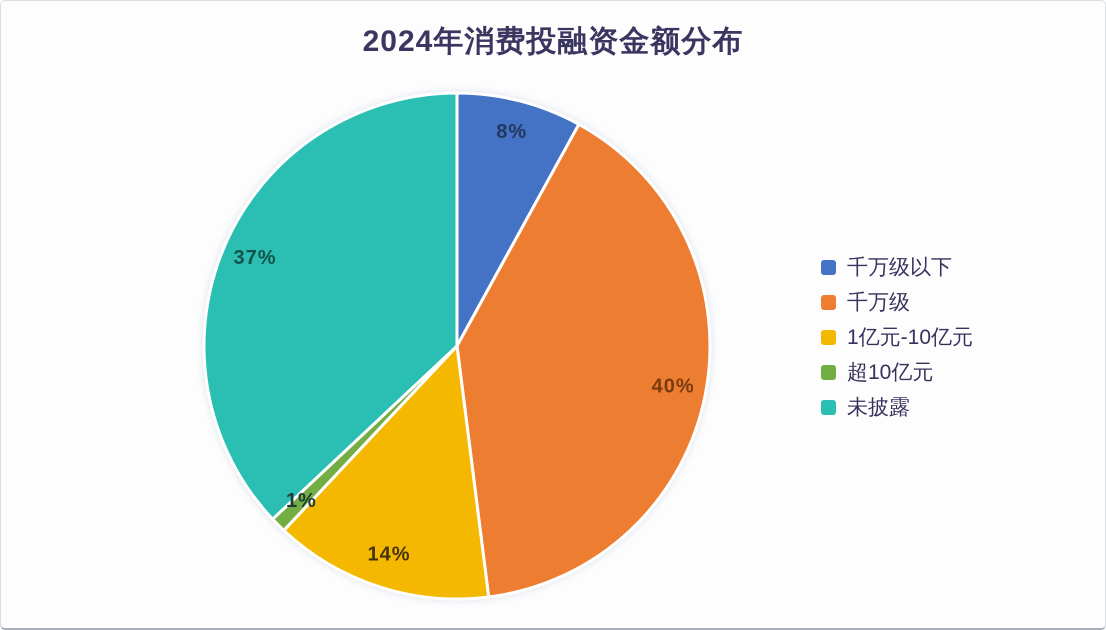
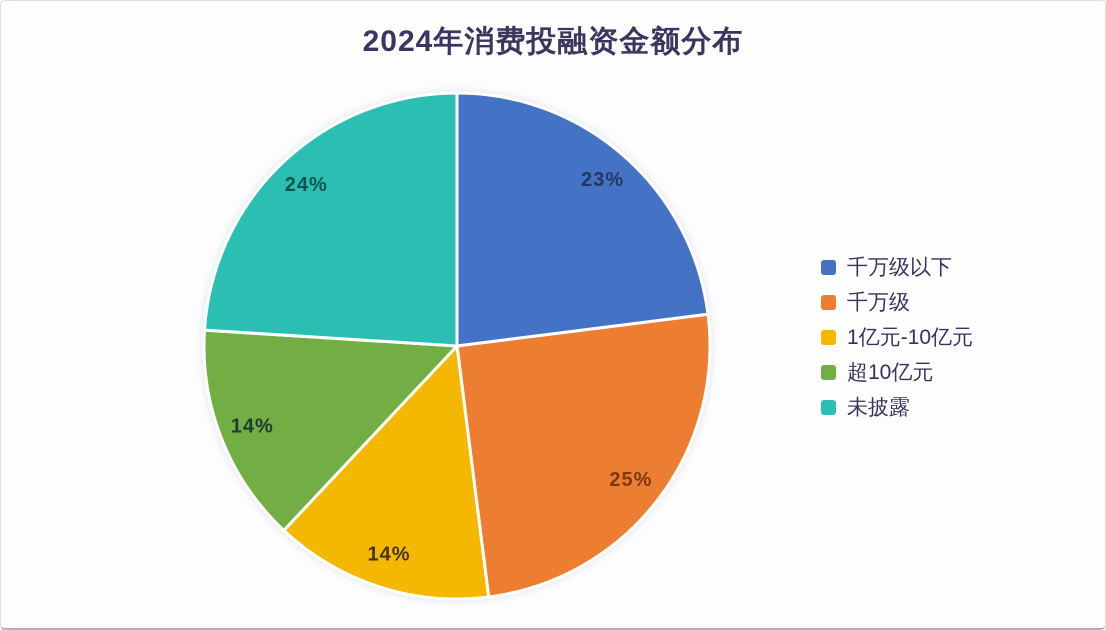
千万级以下: 8% -> 23%
千万级: 40% -> 25%
超10亿元: 1% -> 14%
未披露: 37% -> 24%
